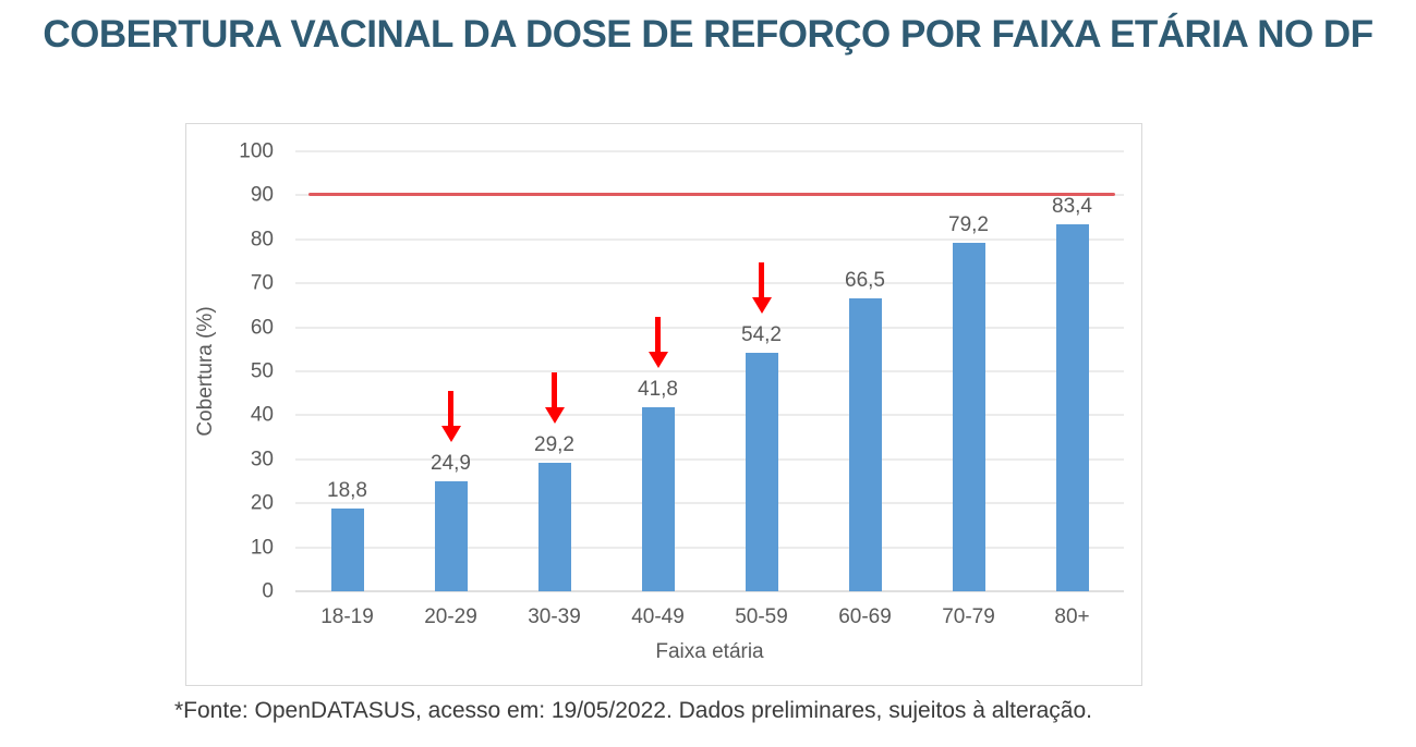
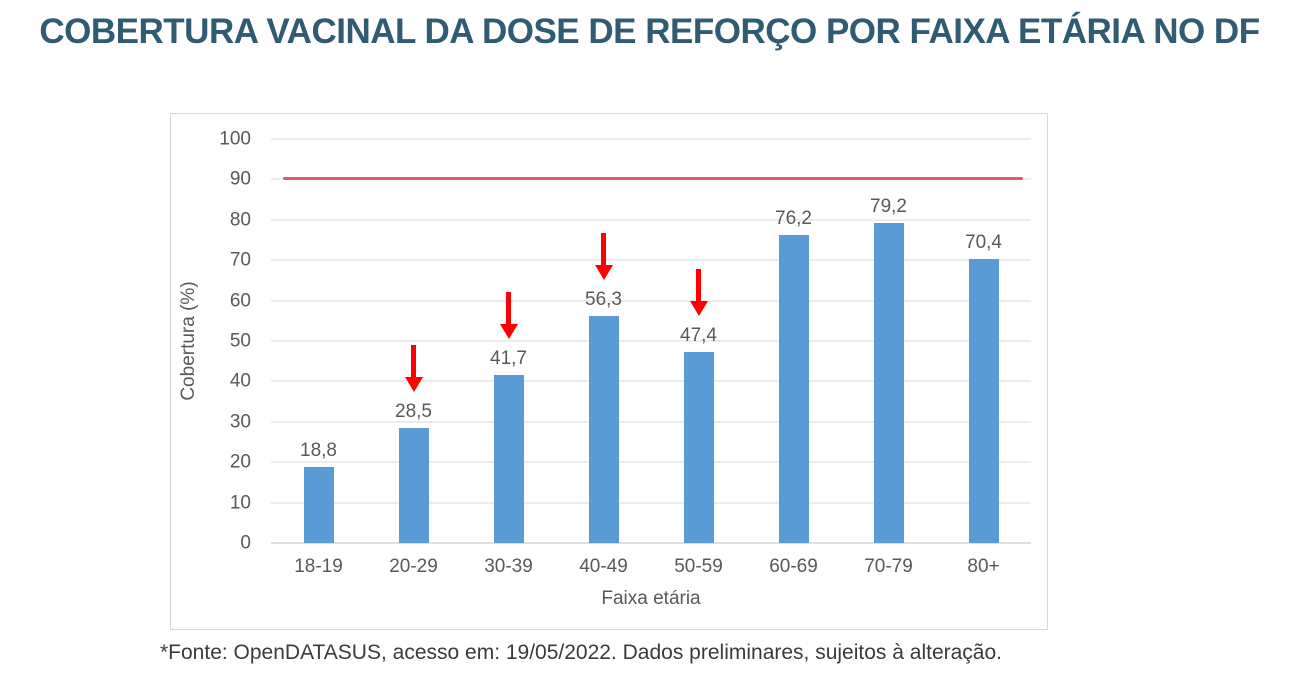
20-29: 24,9 -> 28,5
30-39: 29,2 -> 41,7
40-49: 41,8 -> 56,3
50-59: 54,2 -> 47,4
60-69: 66,5 -> 76,2
80+: 83,4 -> 70,4
